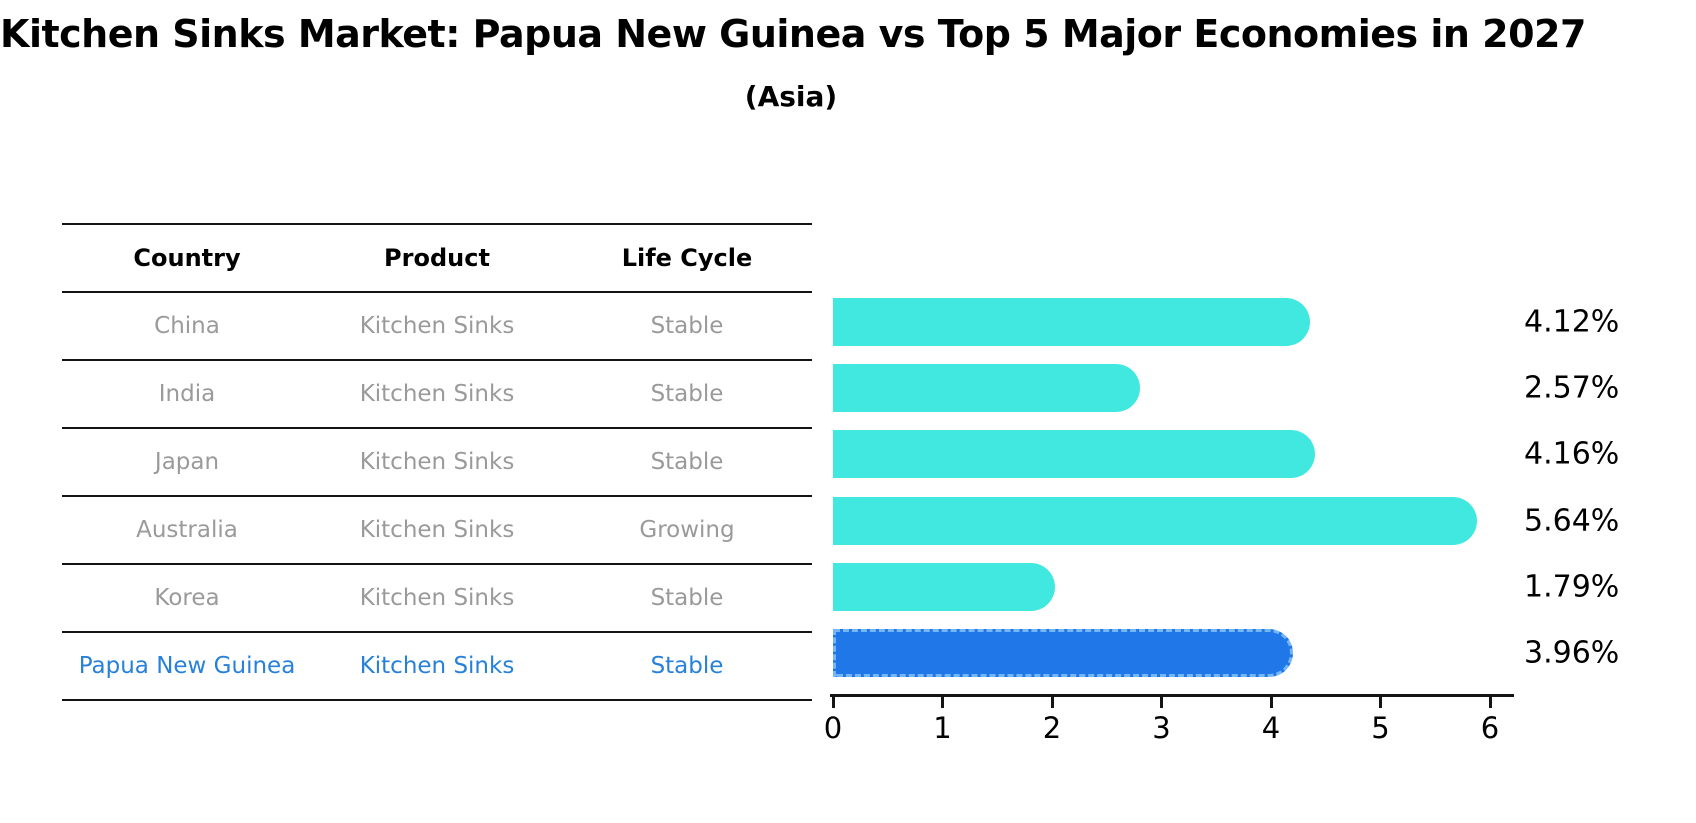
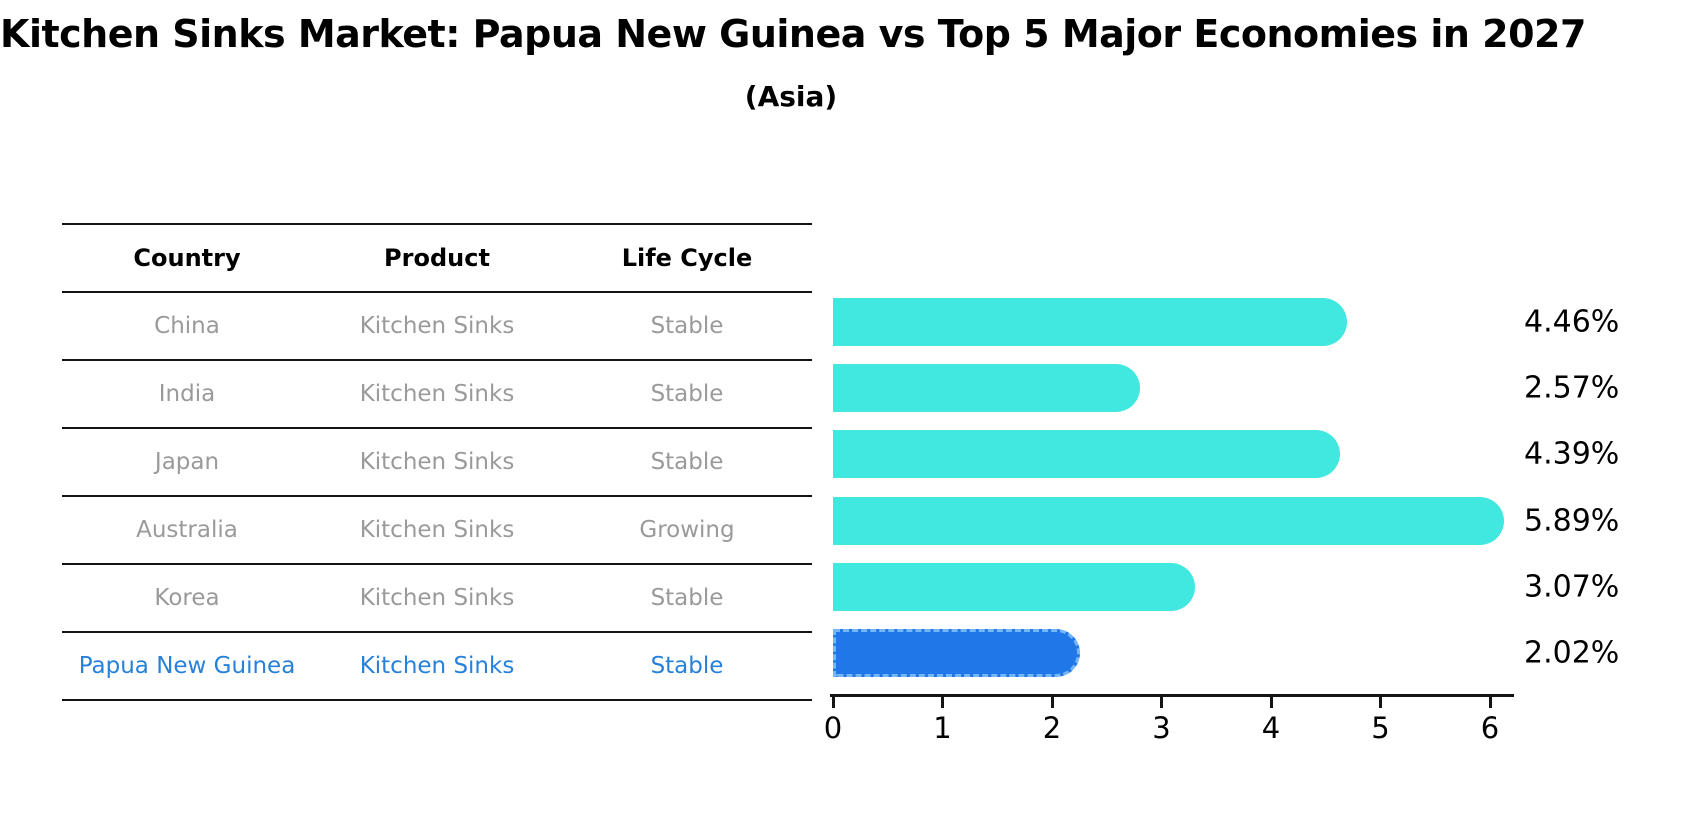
China: 4.12% -> 4.46%
Japan: 4.16% -> 4.39%
Australia: 5.64% -> 5.89%
Korea: 1.79% -> 3.07%
Papua New Guinea: 3.96% -> 2.02%
